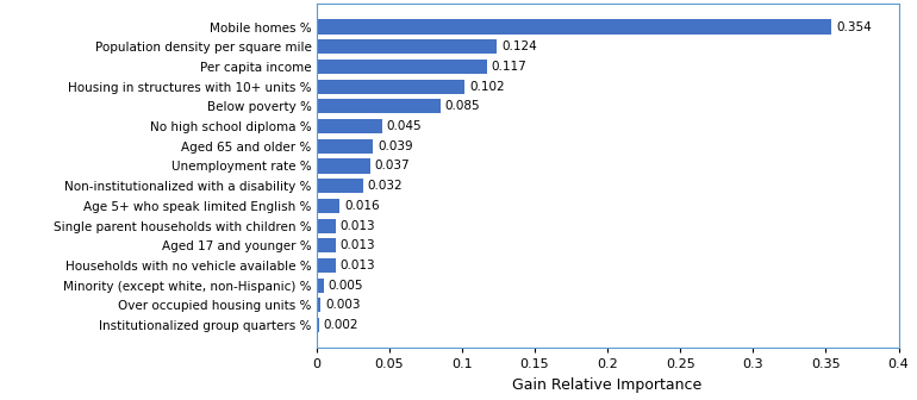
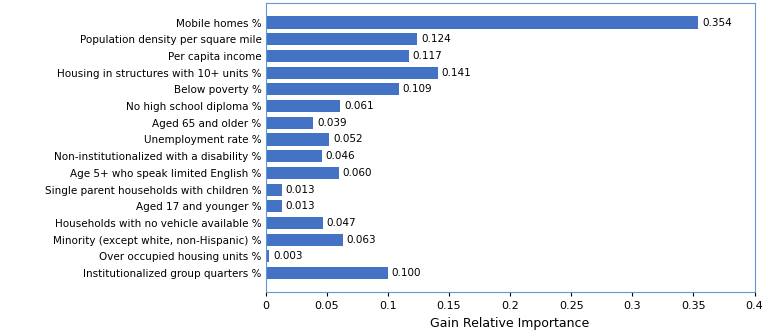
Housing in structures with 10+ units %: 0.102 -> 0.141
Below poverty %: 0.085 -> 0.109
No high school diploma %: 0.045 -> 0.061
Unemployment rate %: 0.037 -> 0.052
Non-institutionalized with a disability %: 0.032 -> 0.046
Age 5+ who speak limited English %: 0.016 -> 0.060
Households with no vehicle available %: 0.013 -> 0.047
Minority (except white, non-Hispanic) %: 0.005 -> 0.063
Institutionalized group quarters %: 0.002 -> 0.100
